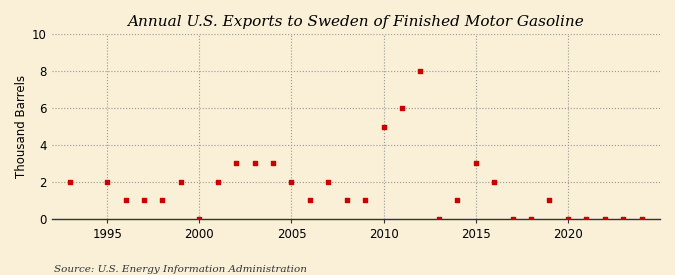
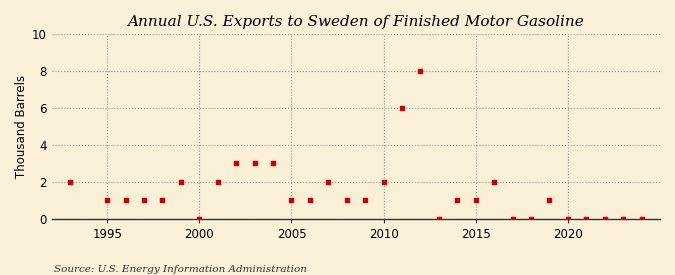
1995: 2 -> 1
2005: 2 -> 1
2010: 5 -> 2
2015: 3 -> 1
